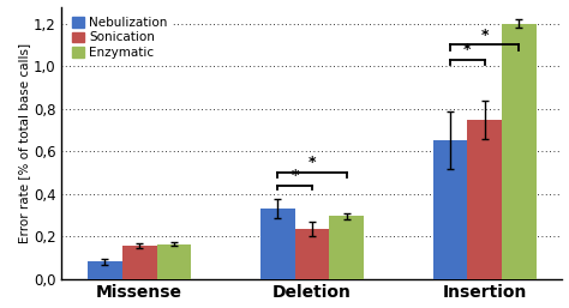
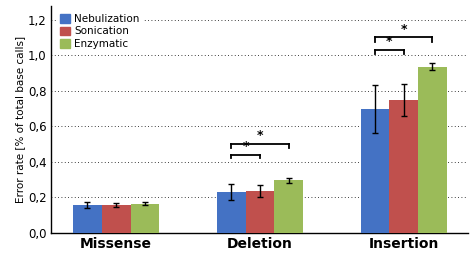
Nebulization/Missense: 0,08 -> 0,15
Nebulization/Deletion: 0,33 -> 0,23
Nebulization/Insertion: 0,65 -> 0,69
Enzymatic/Insertion: 1,20 -> 0,94
